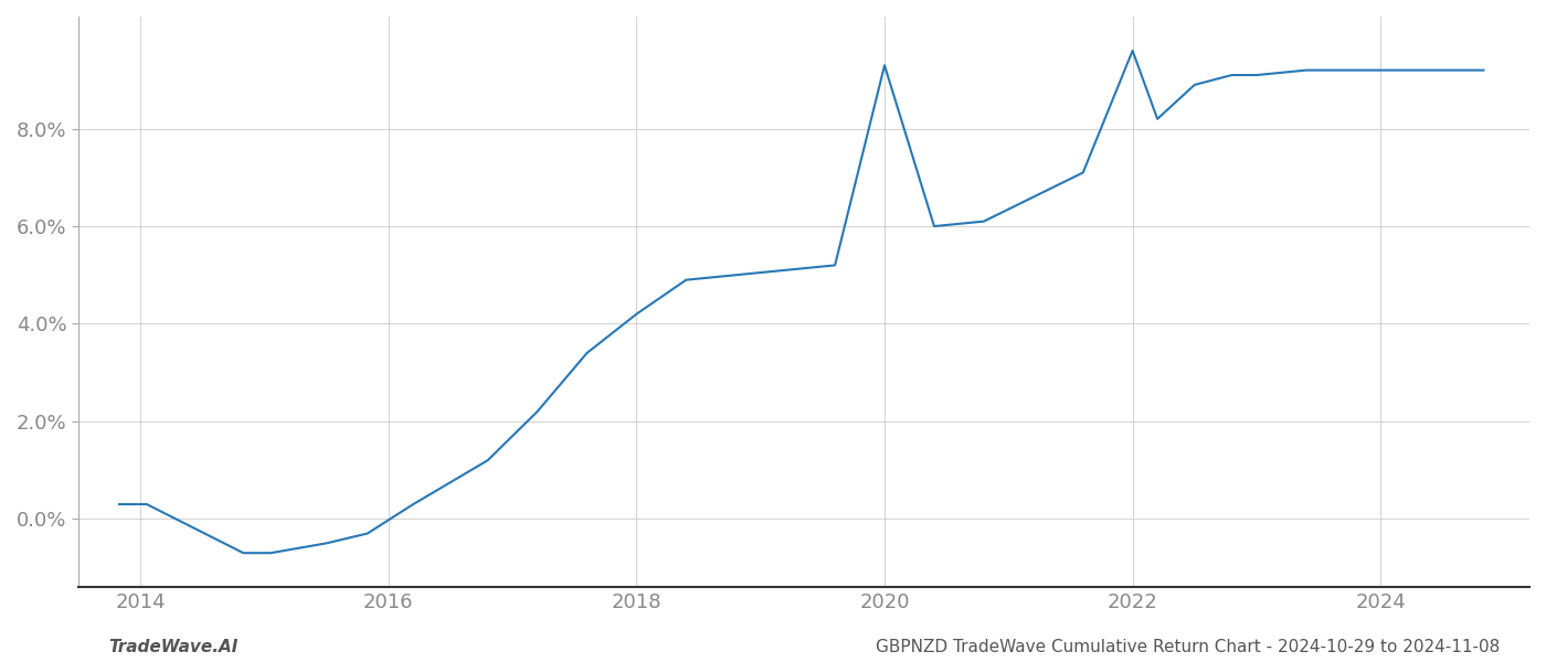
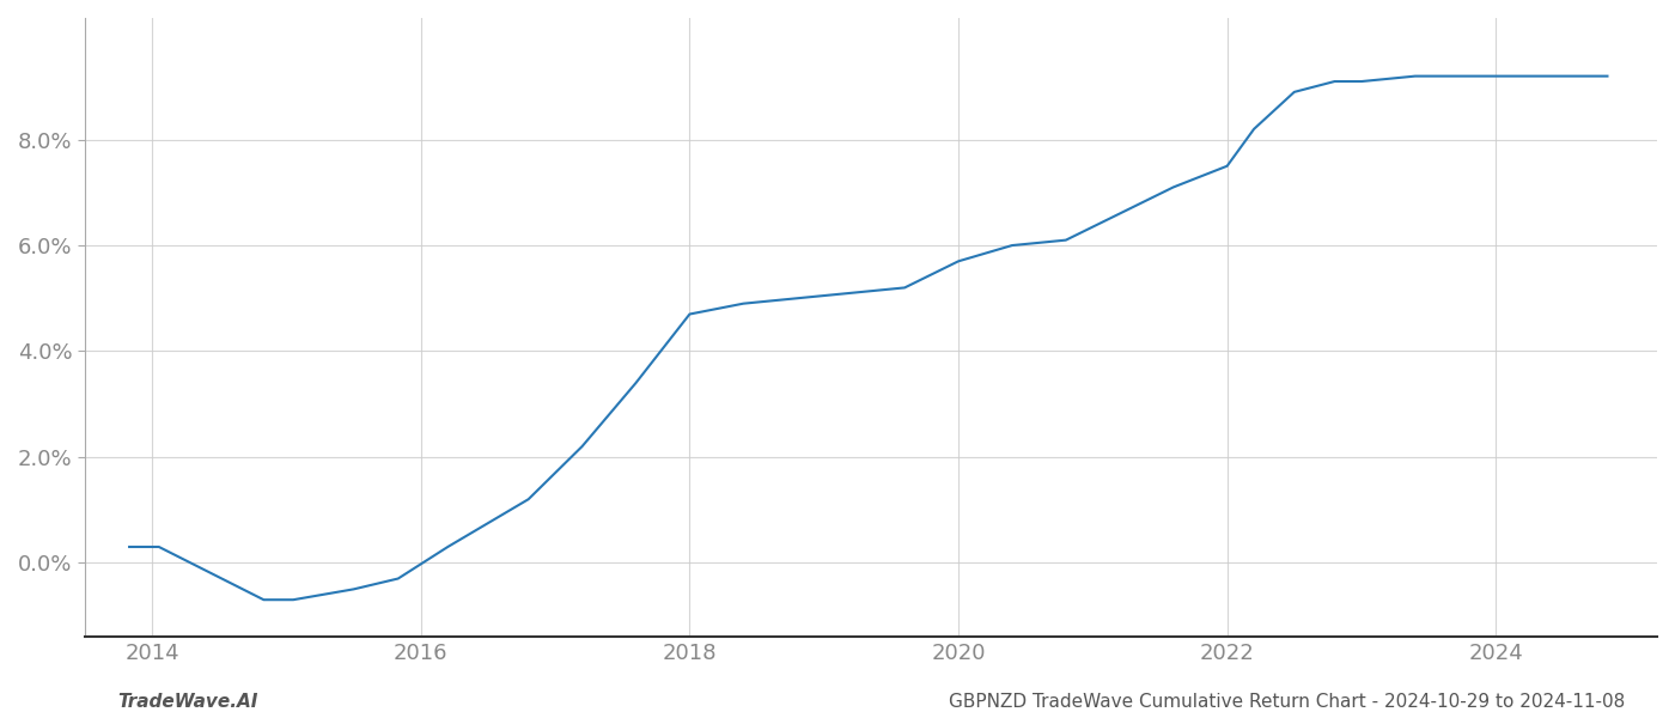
2018: 4.2% -> 4.7%
2020: 9.3% -> 5.7%
2022: 9.6% -> 7.5%
